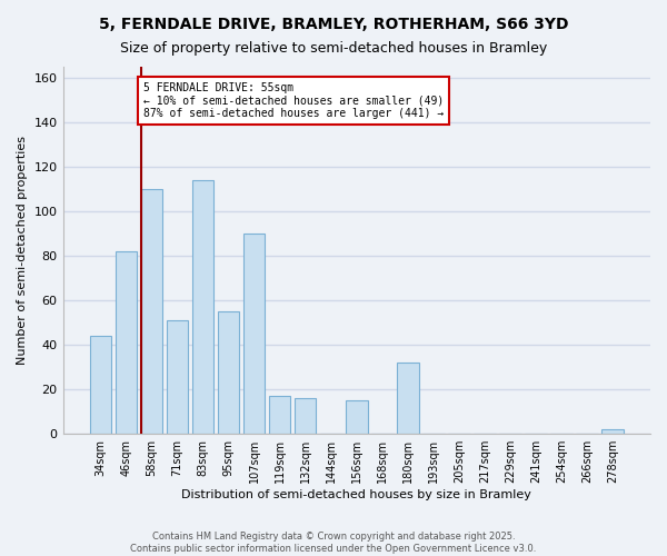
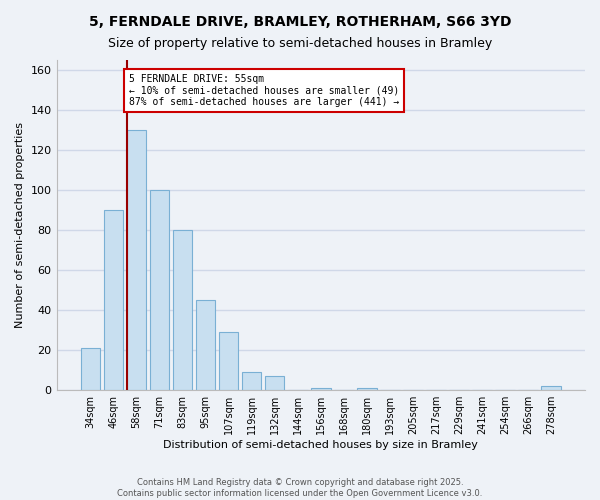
34sqm: 44 -> 21
46sqm: 82 -> 90
58sqm: 110 -> 130
71sqm: 51 -> 100
83sqm: 114 -> 80
95sqm: 55 -> 45
107sqm: 90 -> 29
119sqm: 17 -> 9
132sqm: 16 -> 7
156sqm: 15 -> 1
180sqm: 32 -> 1
